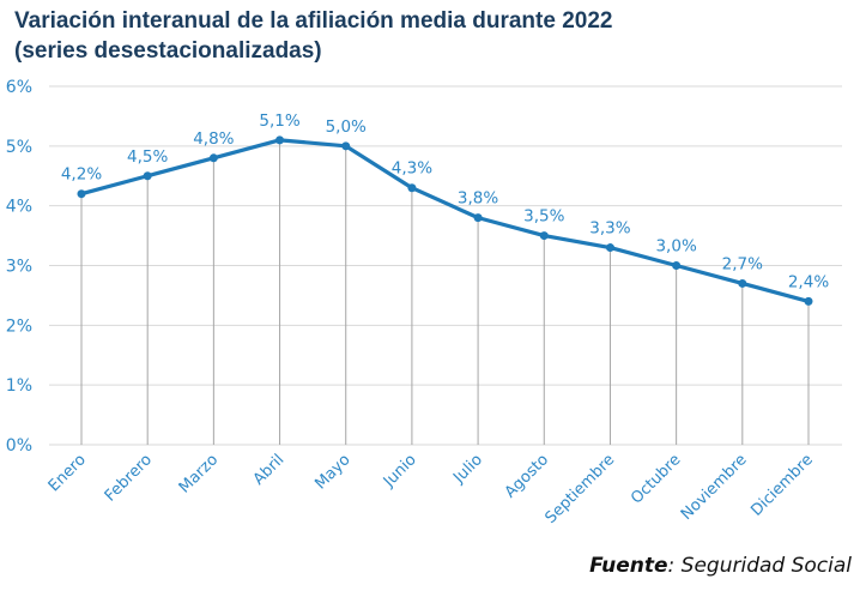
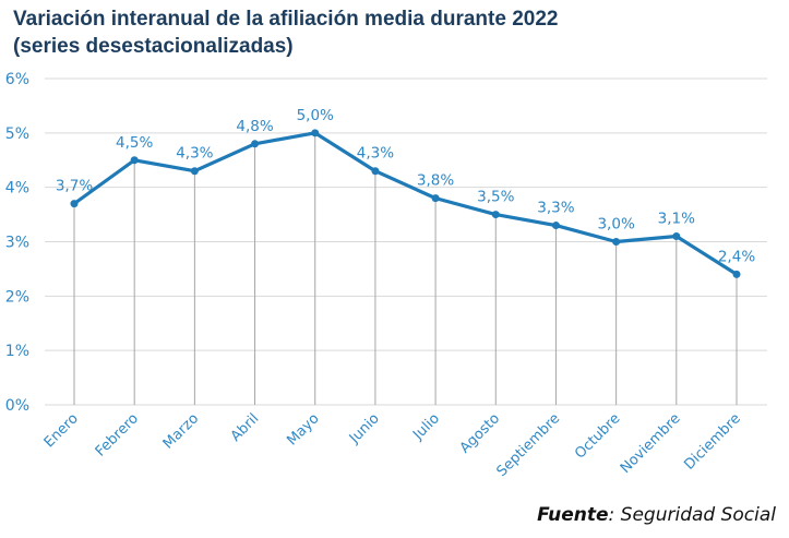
Enero: 4,2% -> 3,7%
Marzo: 4,8% -> 4,3%
Abril: 5,1% -> 4,8%
Noviembre: 2,7% -> 3,1%
